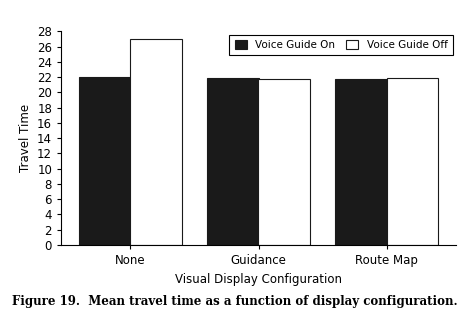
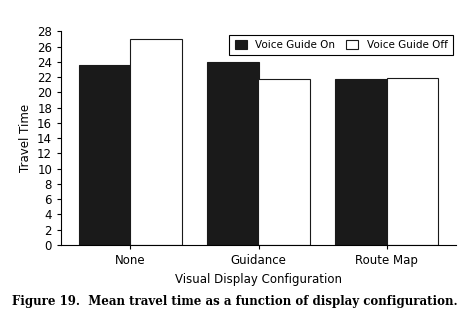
Voice Guide On/None: 22.0 -> 23.6
Voice Guide On/Guidance: 21.9 -> 24.0
